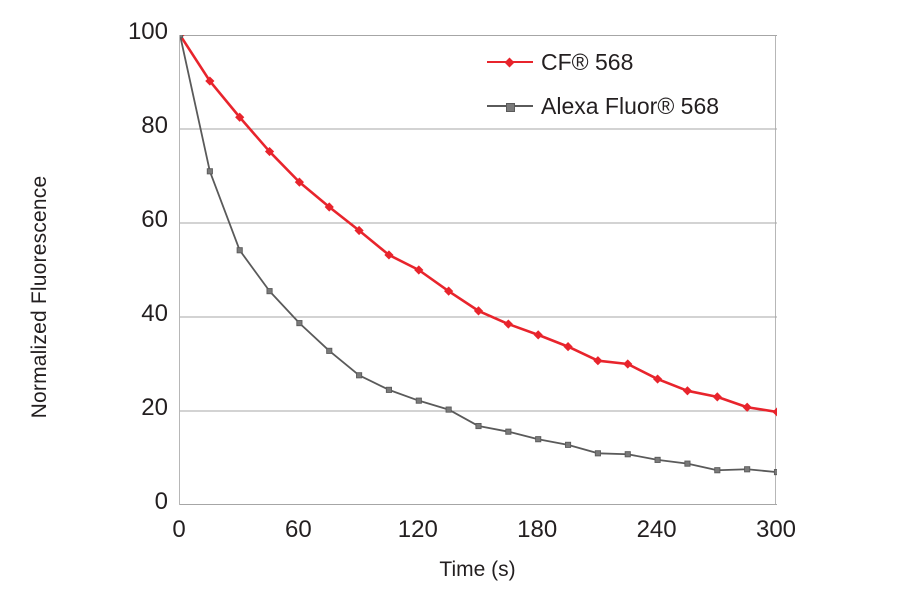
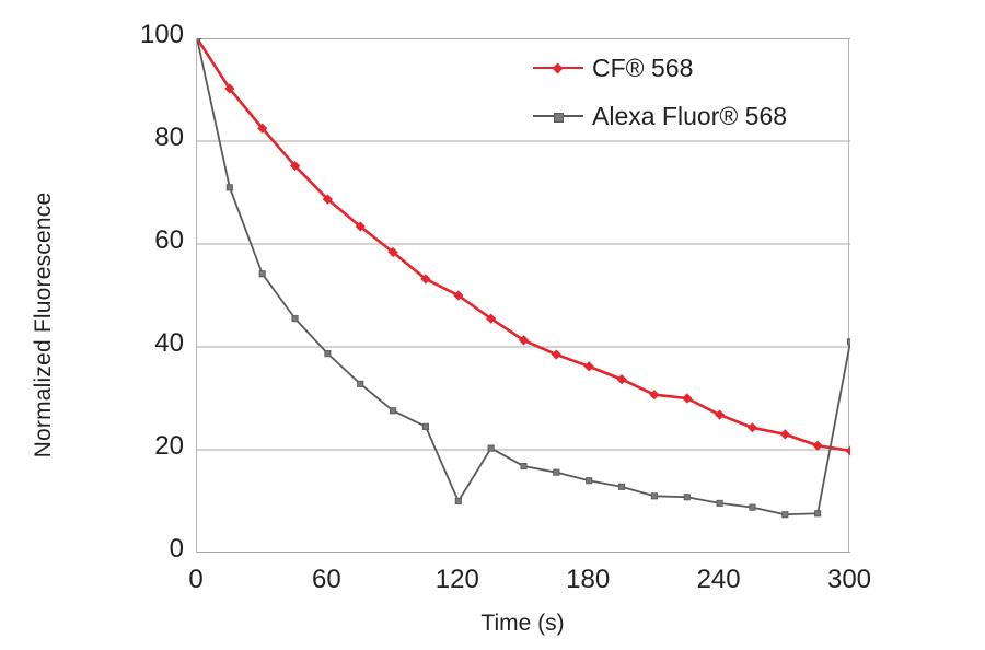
Alexa Fluor® 568/120: 22 -> 10
Alexa Fluor® 568/300: 7 -> 41
